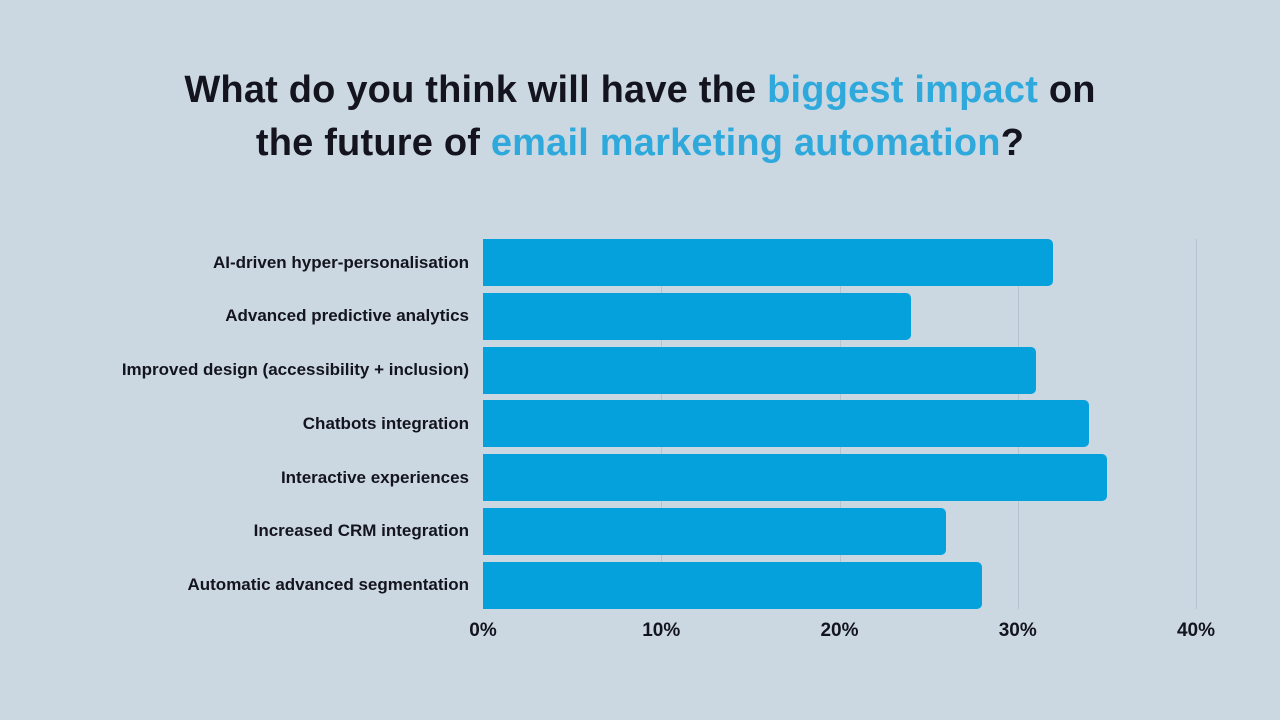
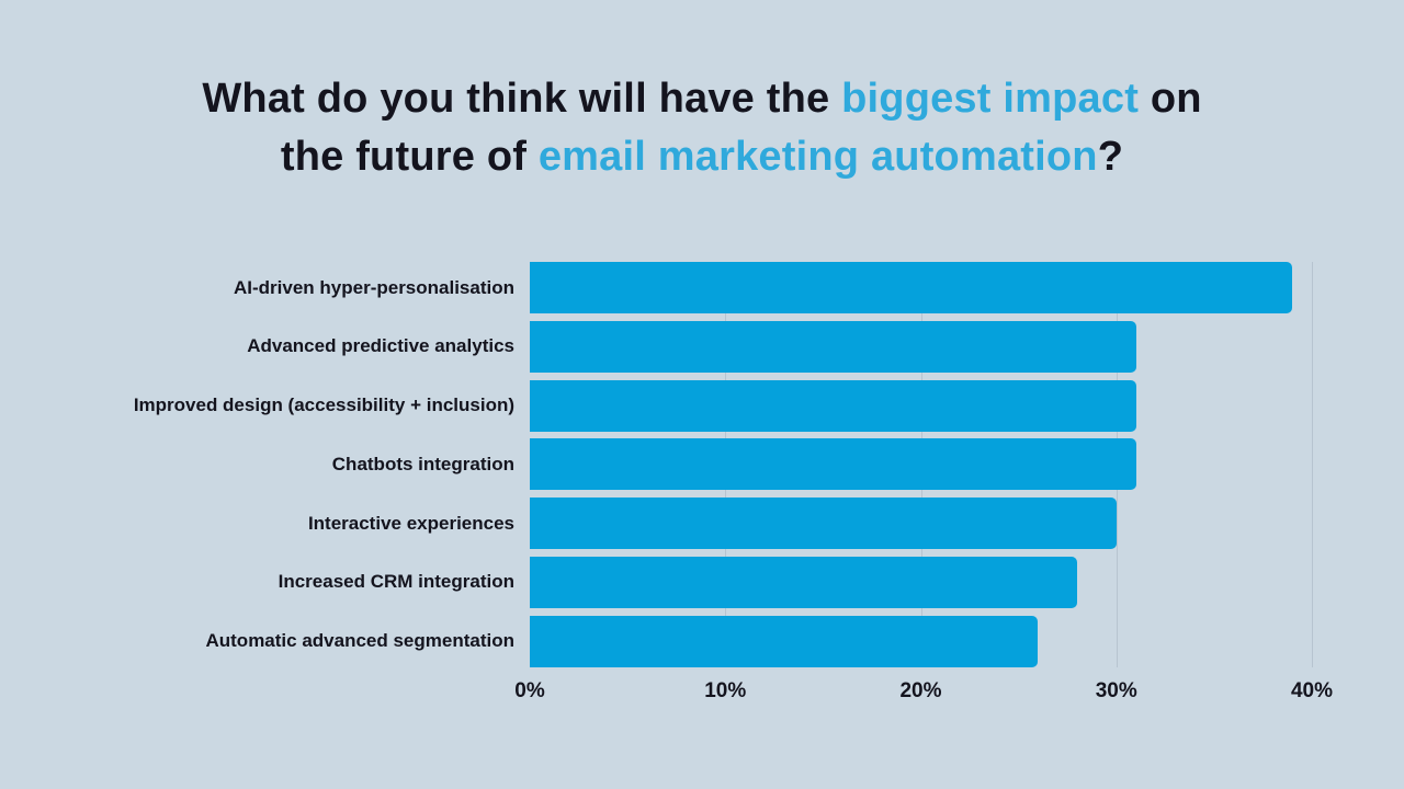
AI-driven hyper-personalisation: 32% -> 39%
Advanced predictive analytics: 24% -> 31%
Chatbots integration: 34% -> 31%
Interactive experiences: 35% -> 30%
Increased CRM integration: 26% -> 28%
Automatic advanced segmentation: 28% -> 26%
